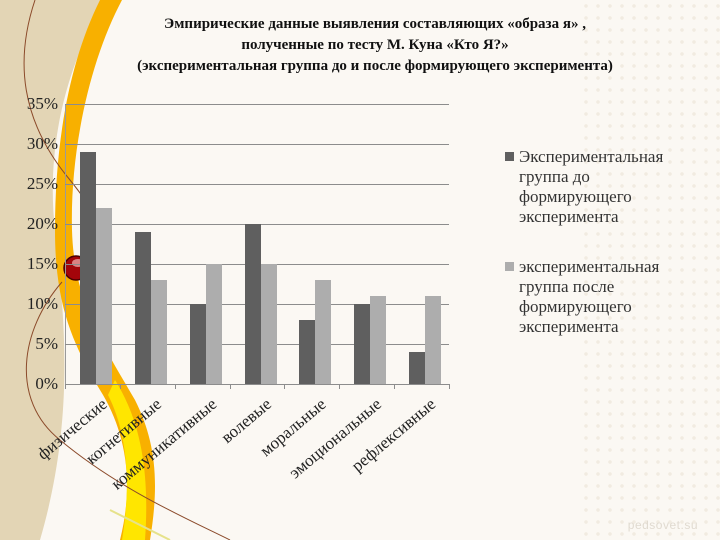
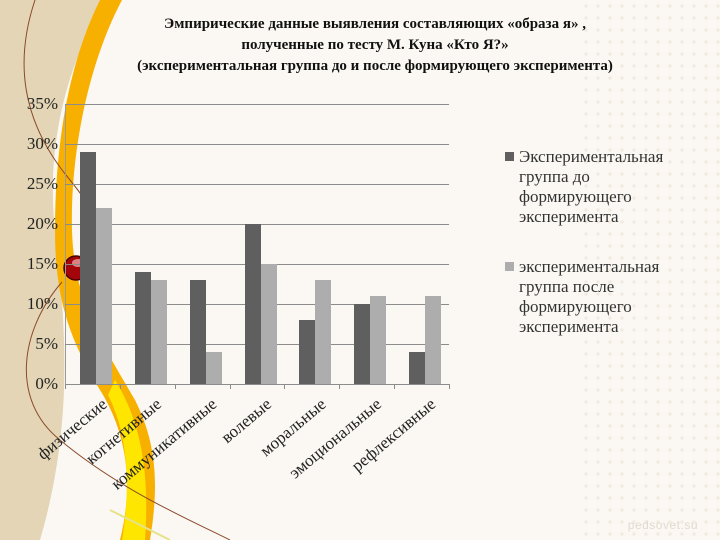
Экспериментальная группа до формирующего эксперимента/когнетивные: 19% -> 14%
Экспериментальная группа до формирующего эксперимента/коммуникативные: 10% -> 13%
экспериментальная группа после формирующего эксперимента/коммуникативные: 15% -> 4%
